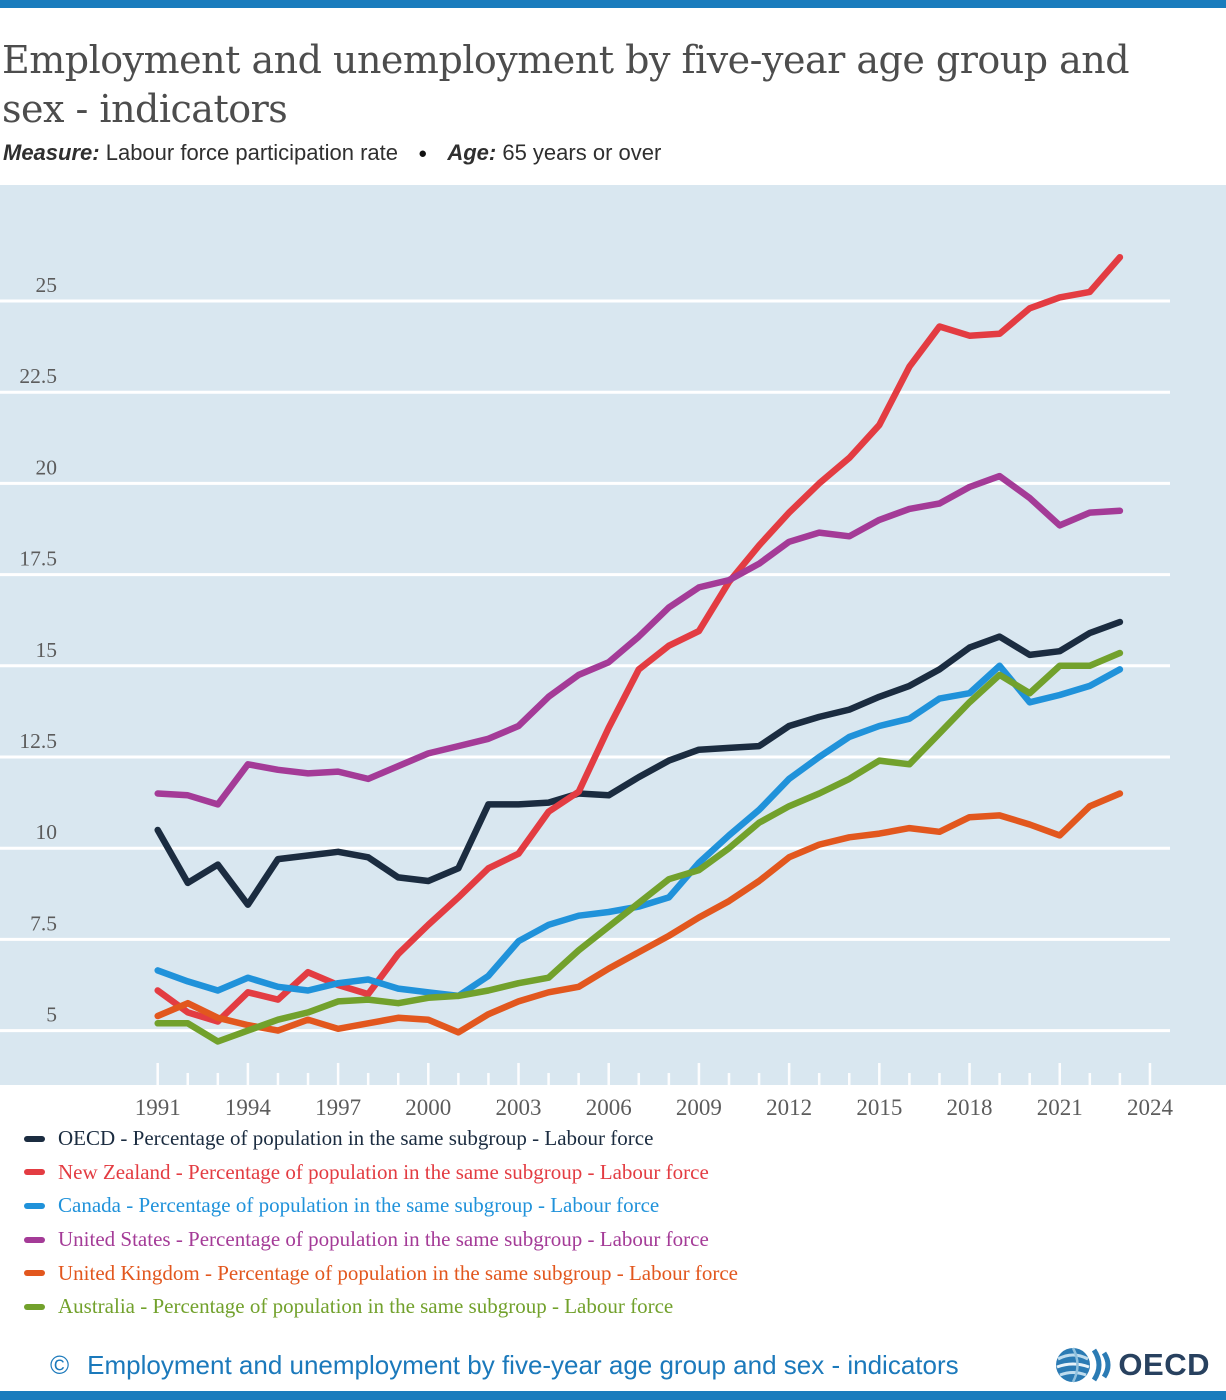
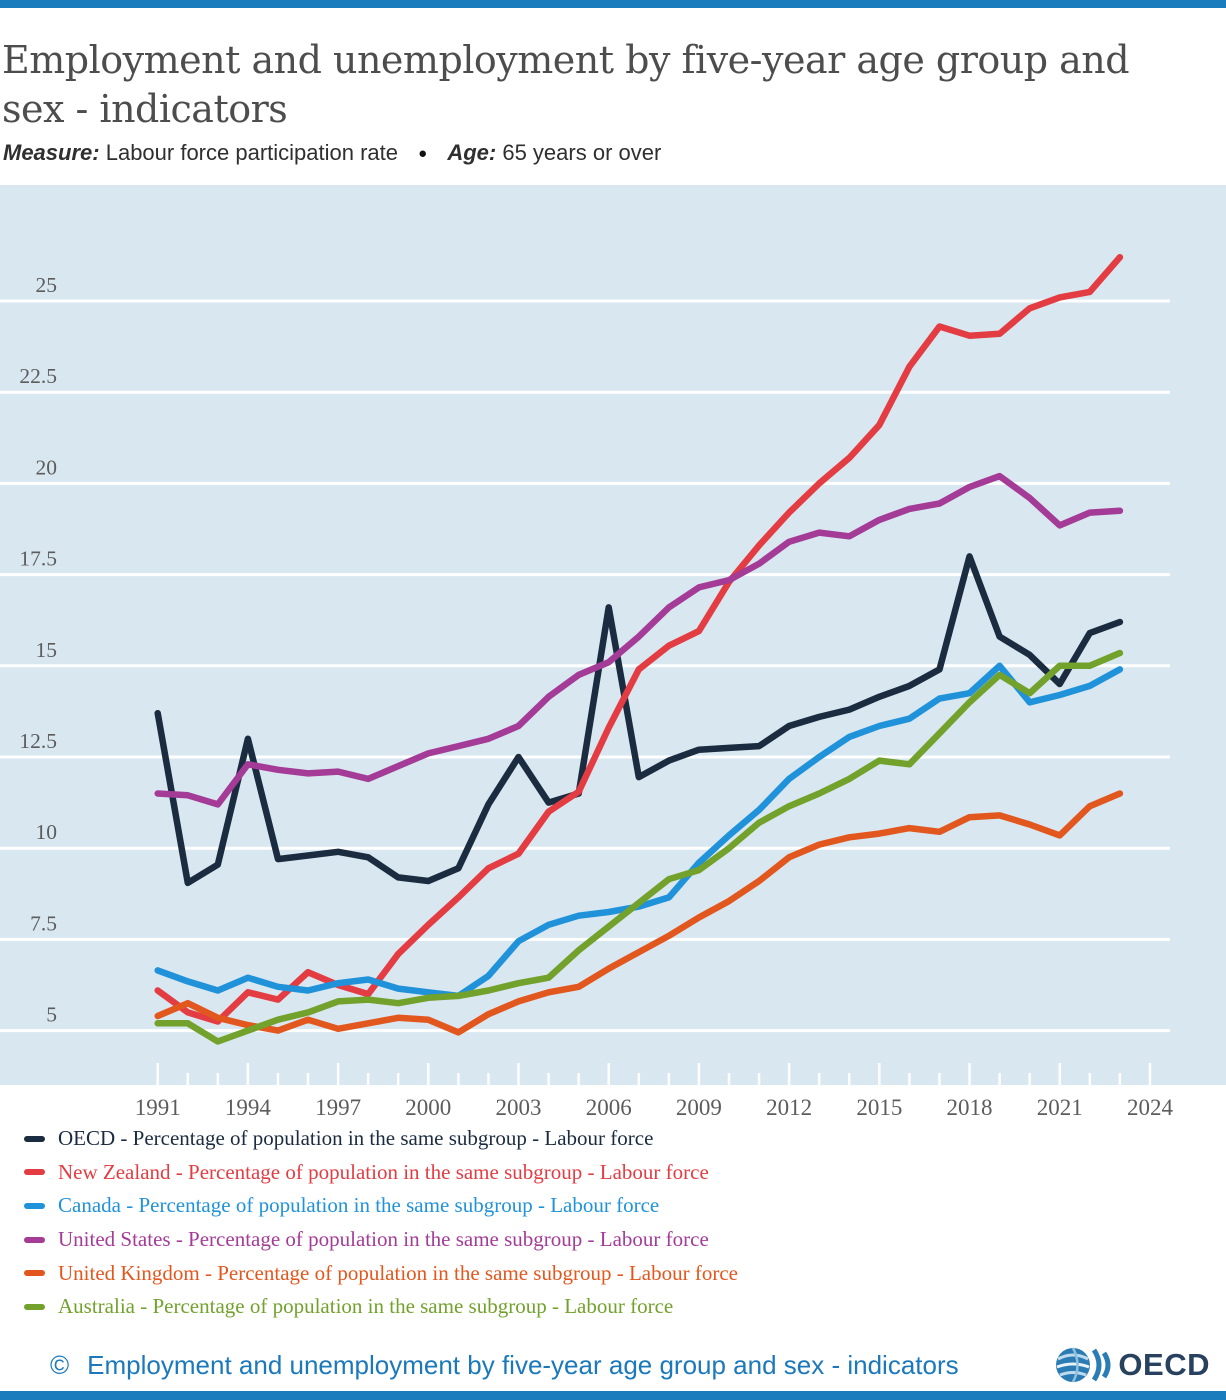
OECD/1991: 10.5 -> 13.7
OECD/1994: 8.4 -> 13.0
OECD/2003: 11.2 -> 12.5
OECD/2006: 11.4 -> 16.6
OECD/2018: 15.5 -> 18.0
OECD/2021: 15.4 -> 14.5
